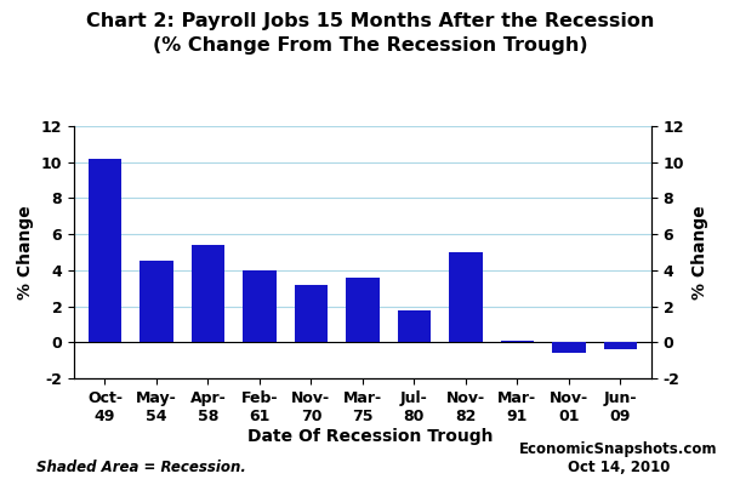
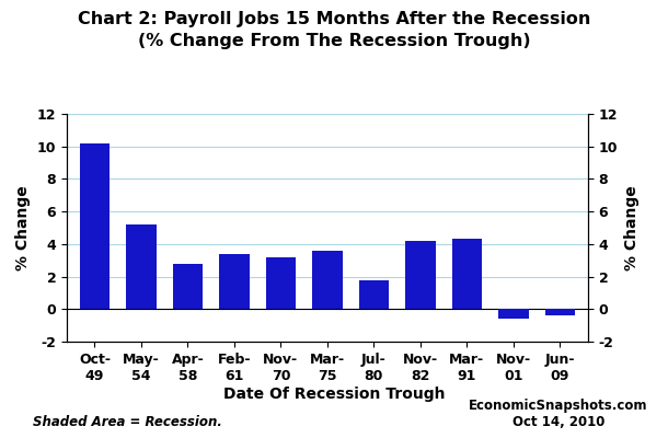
May- 54: 4.5 -> 5.2
Apr- 58: 5.4 -> 2.8
Feb- 61: 4.0 -> 3.4
Nov- 82: 5.0 -> 4.2
Mar- 91: 0.1 -> 4.3
